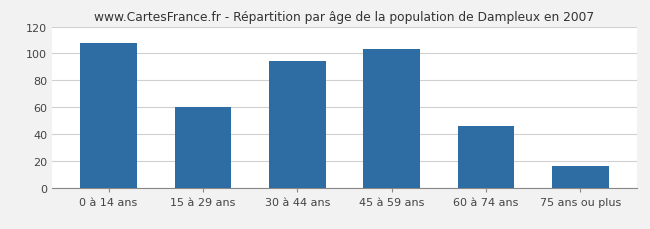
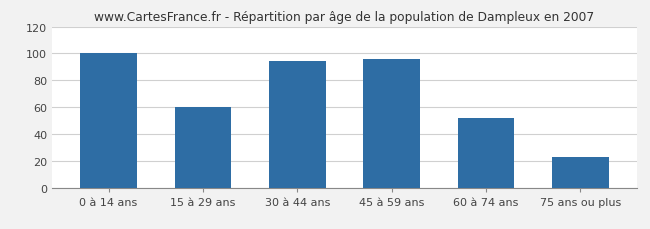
0 à 14 ans: 108 -> 100
45 à 59 ans: 103 -> 96
60 à 74 ans: 46 -> 52
75 ans ou plus: 16 -> 23
